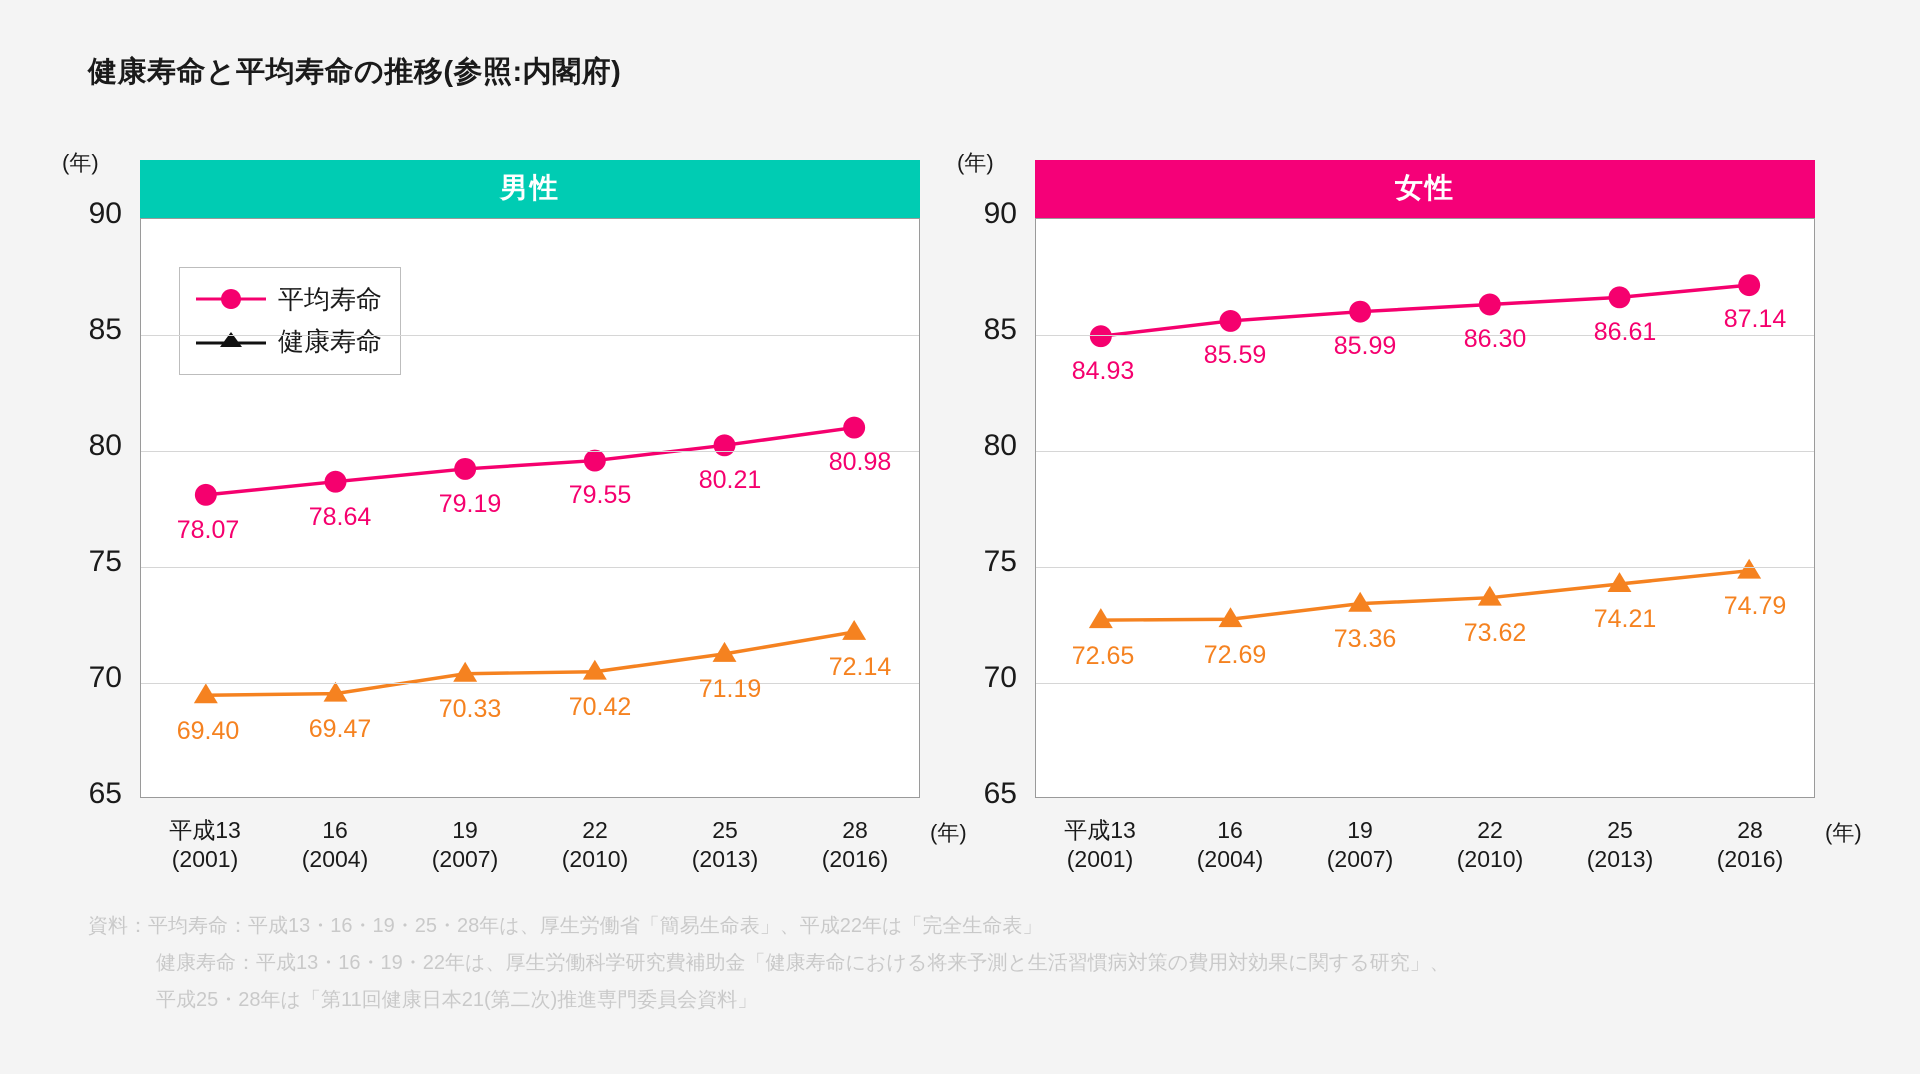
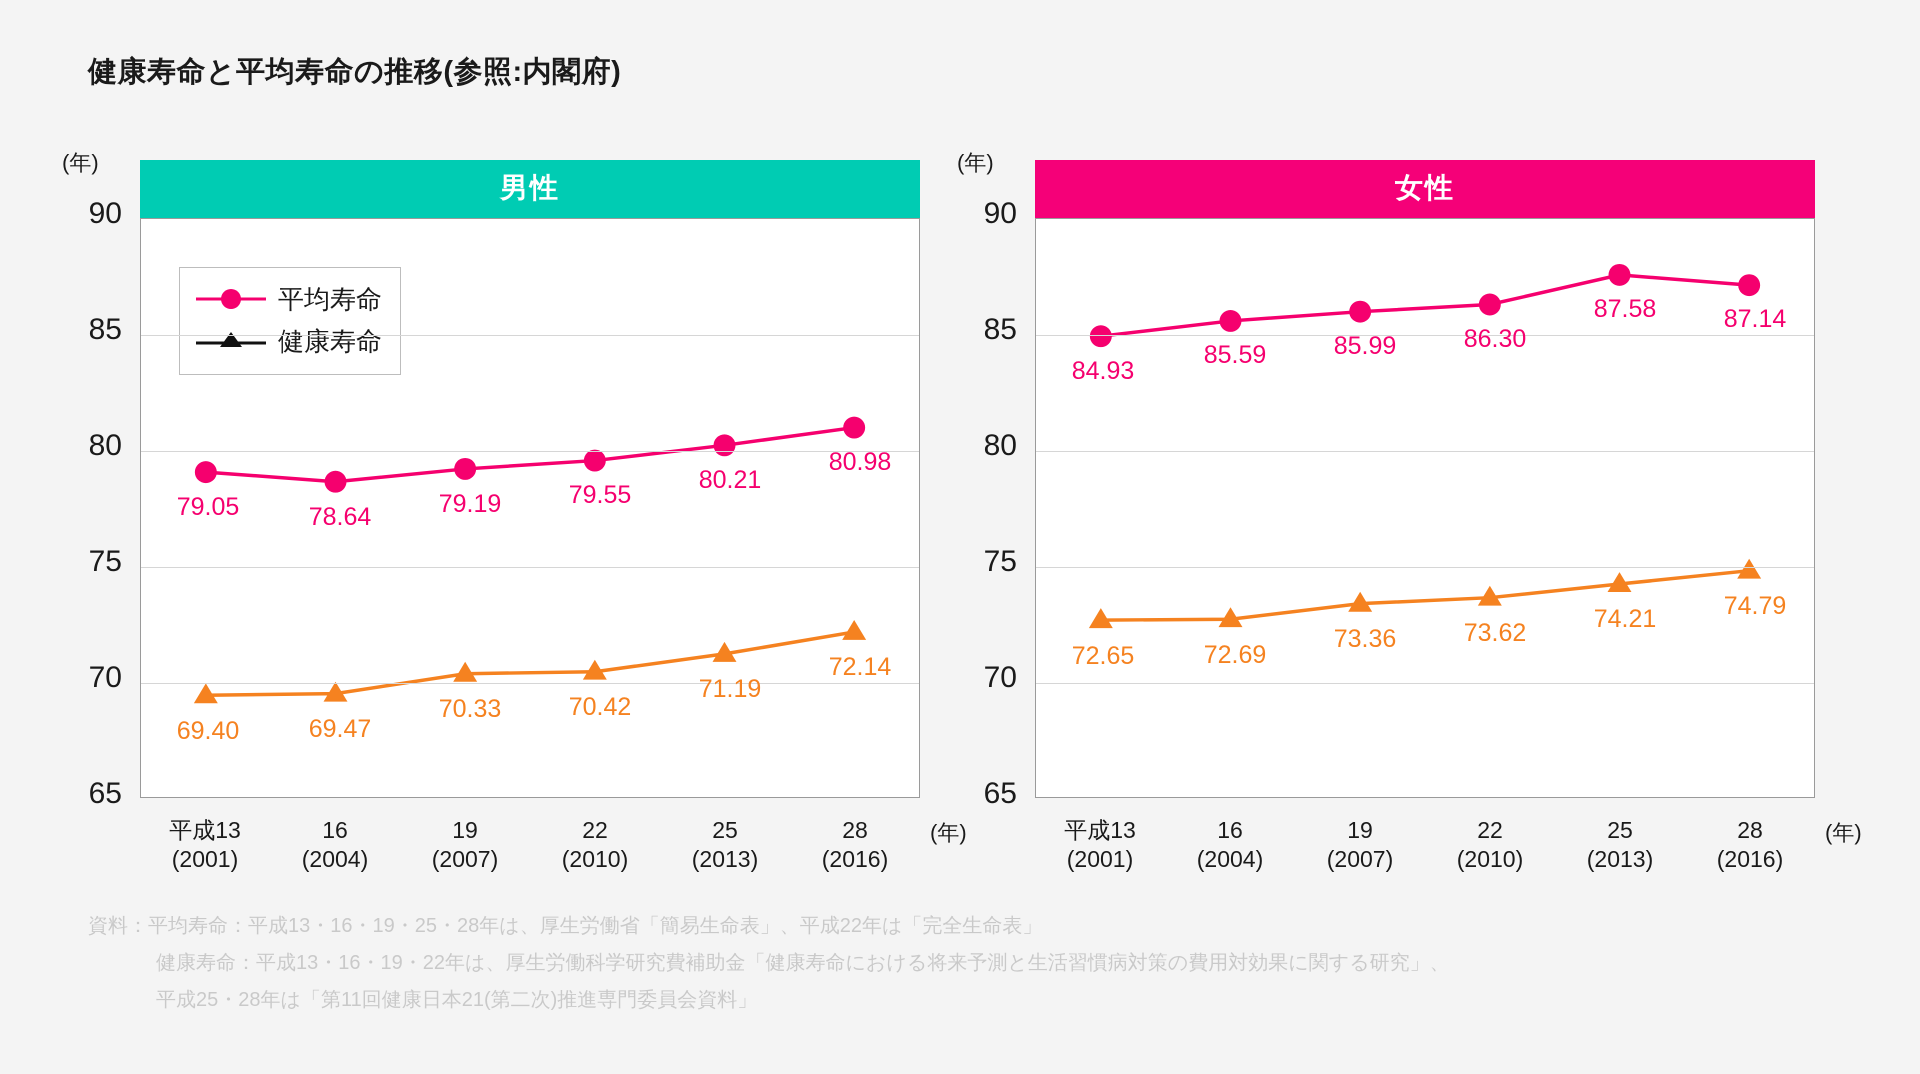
男性/平均寿命/平成13(2001): 78.07 -> 79.05
女性/平均寿命/25(2013): 86.61 -> 87.58
